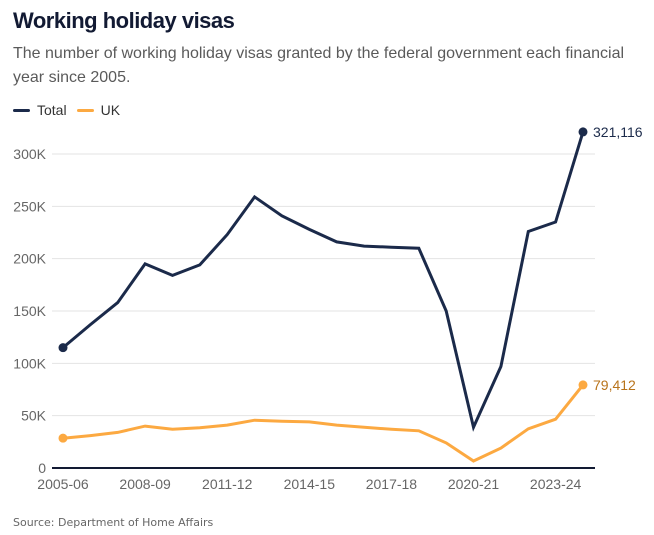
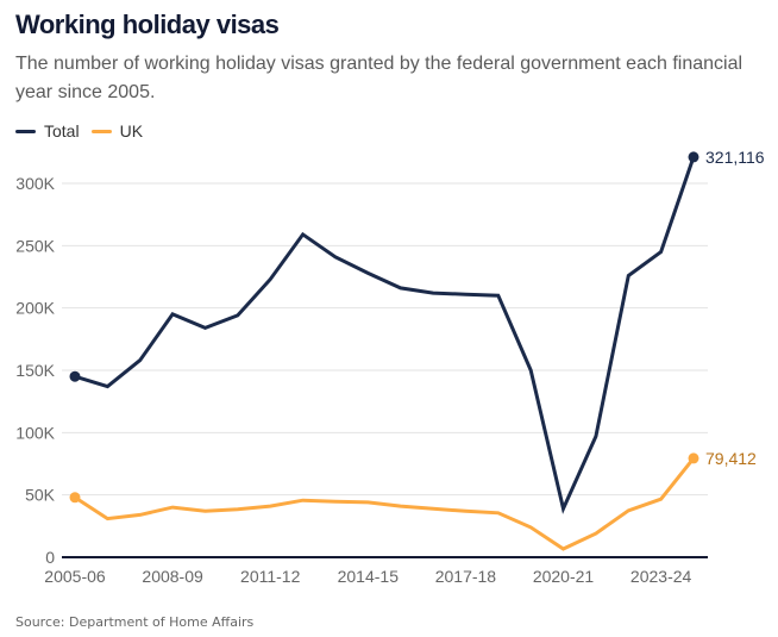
Total/2005-06: 115K -> 145K
UK/2005-06: 28K -> 48K
Total/2023-24: 235K -> 245K
